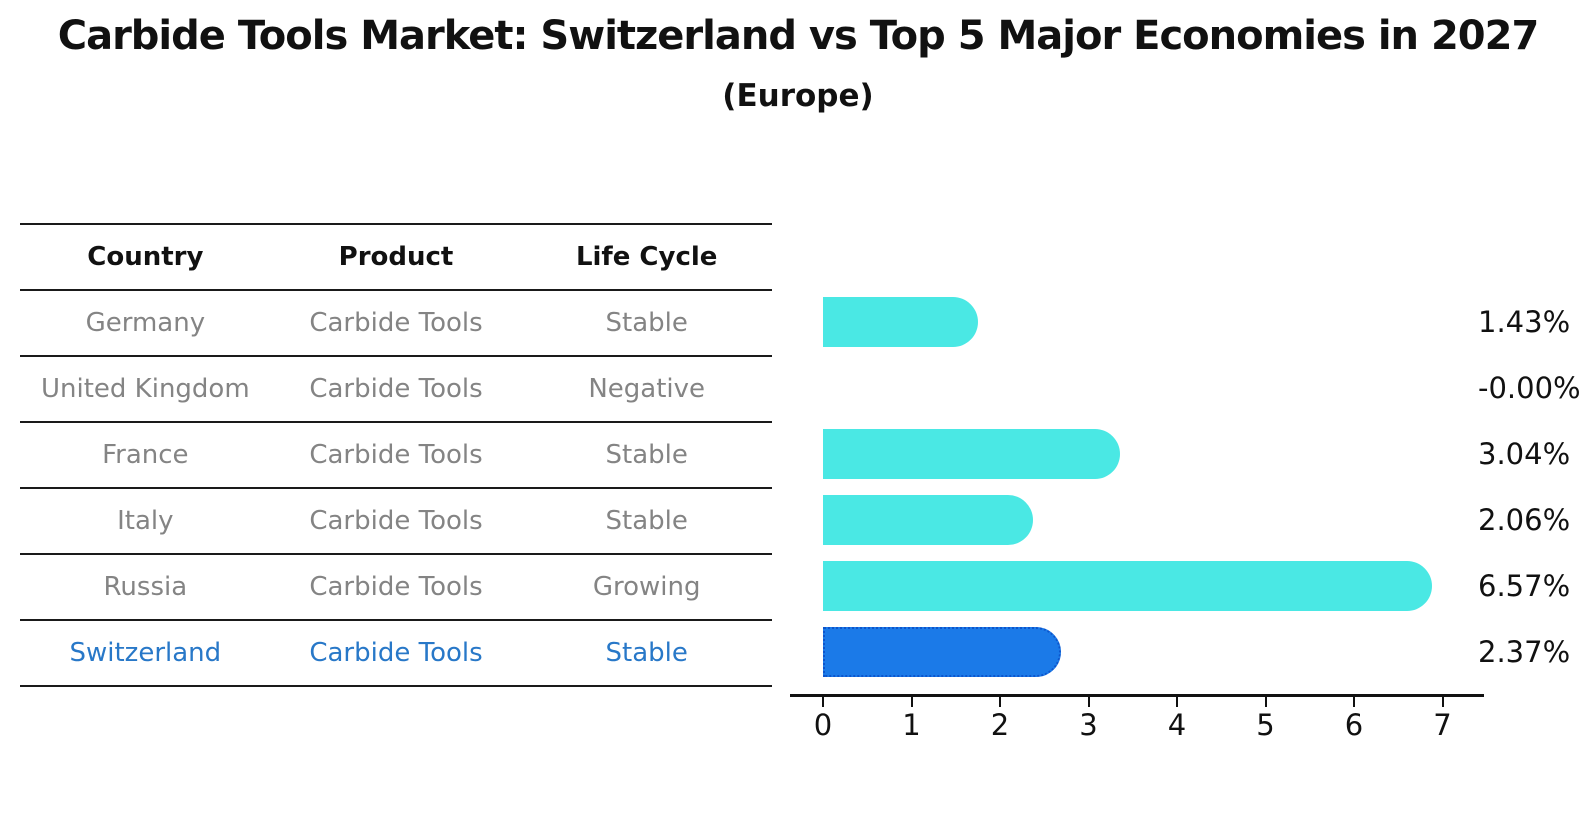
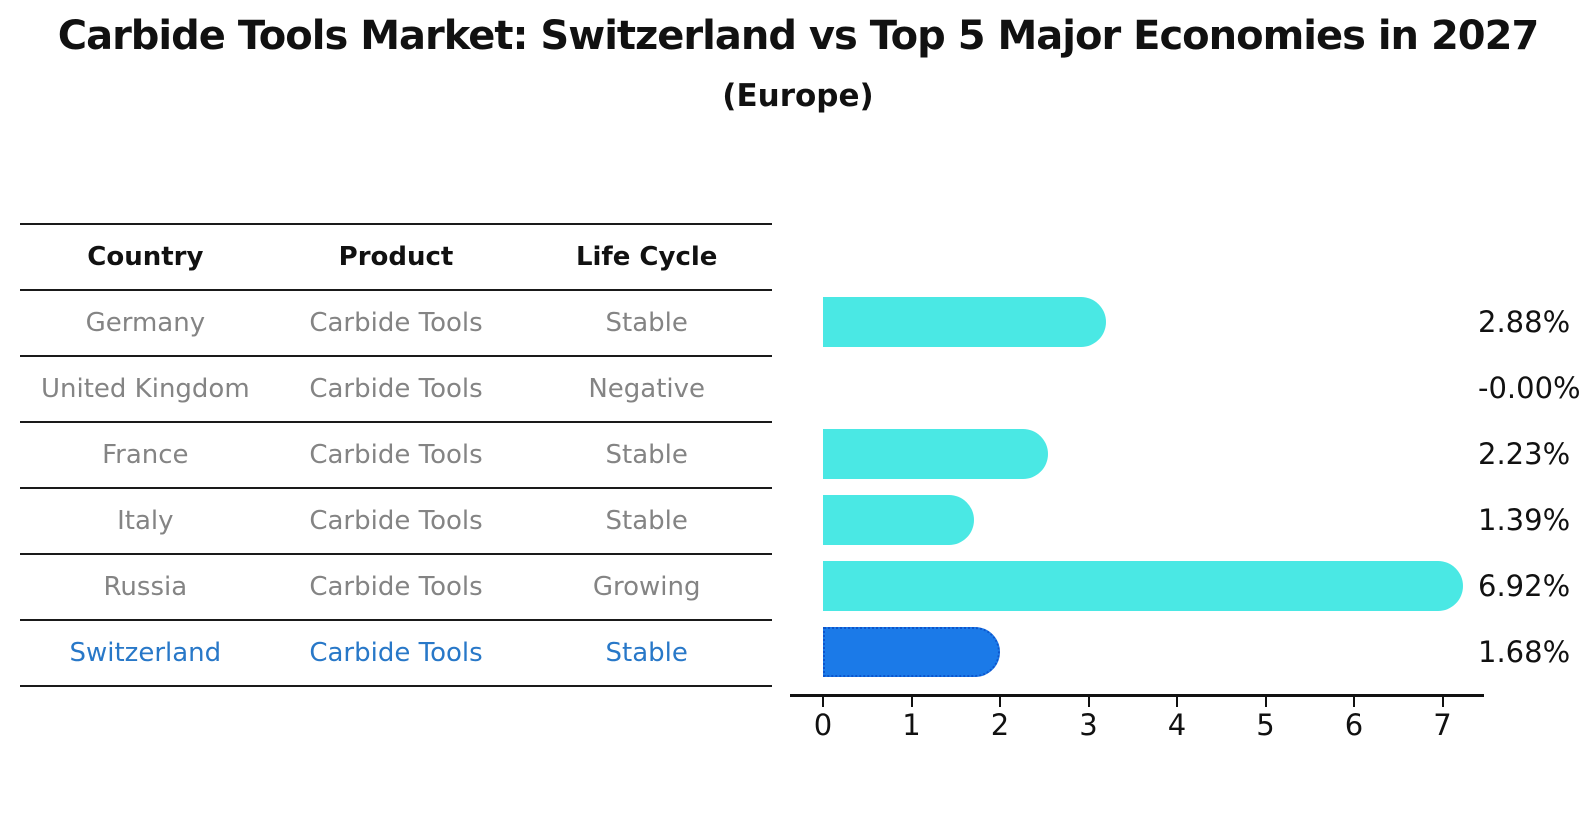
Germany: 1.43% -> 2.88%
France: 3.04% -> 2.23%
Italy: 2.06% -> 1.39%
Russia: 6.57% -> 6.92%
Switzerland: 2.37% -> 1.68%
